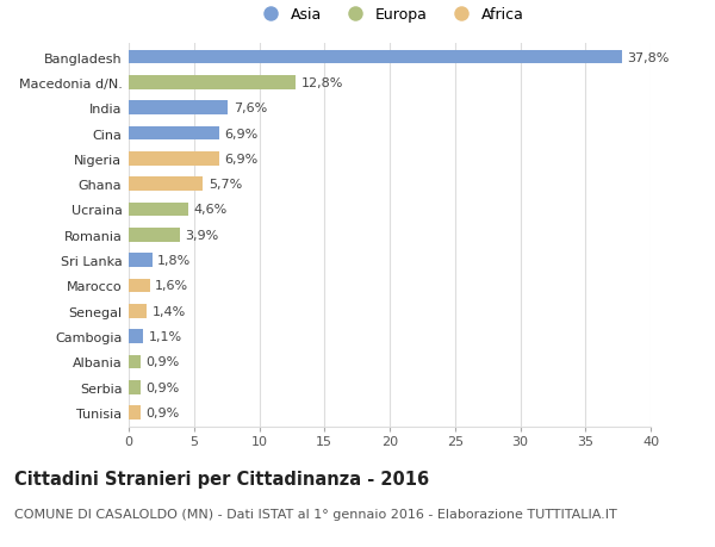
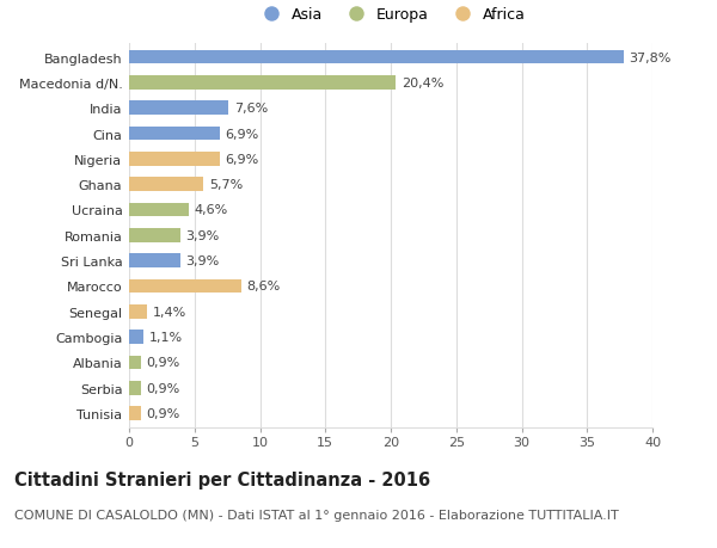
Macedonia d/N.: 12,8% -> 20,4%
Sri Lanka: 1,8% -> 3,9%
Marocco: 1,6% -> 8,6%
